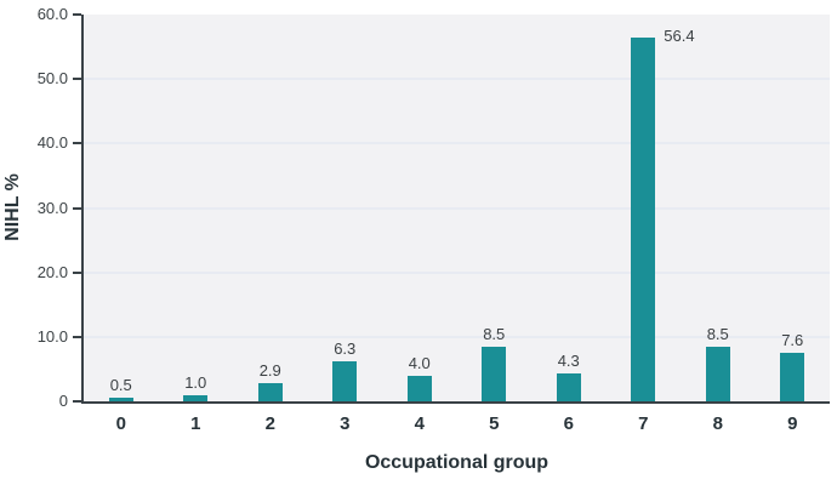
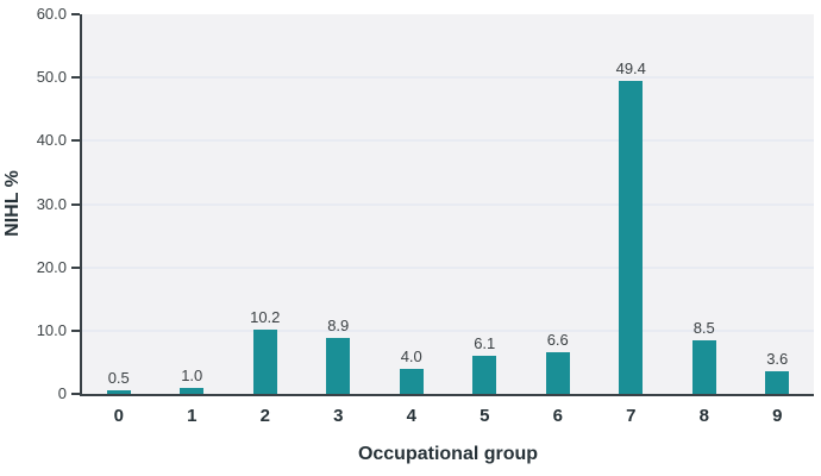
2: 2.9 -> 10.2
3: 6.3 -> 8.9
5: 8.5 -> 6.1
6: 4.3 -> 6.6
7: 56.4 -> 49.4
9: 7.6 -> 3.6
